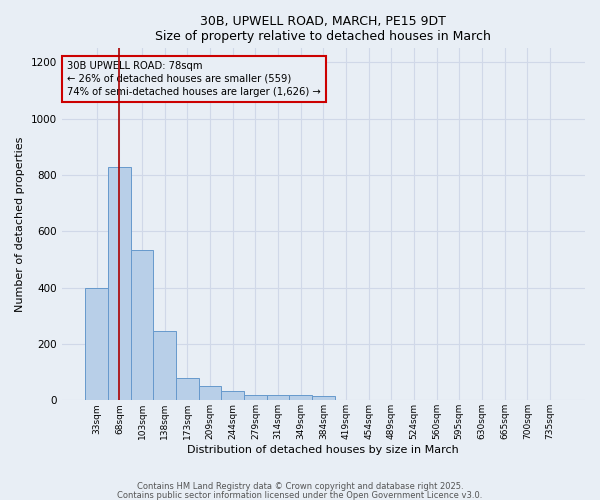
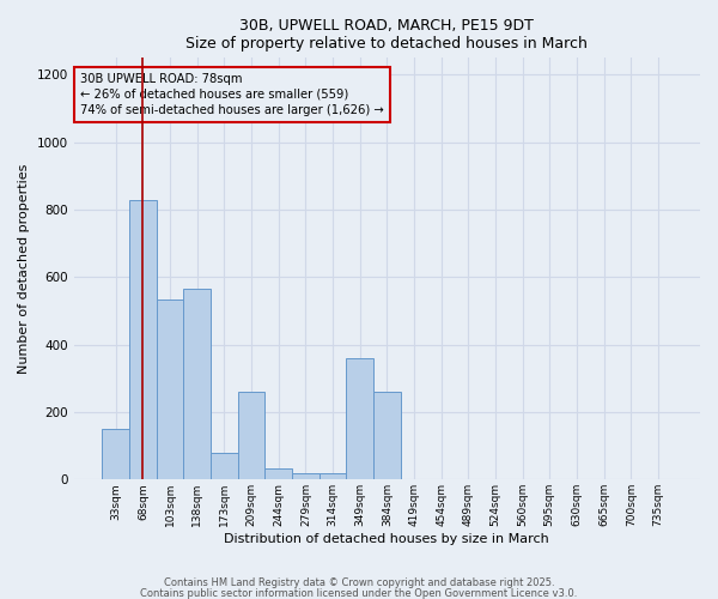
33sqm: 398 -> 150
138sqm: 245 -> 565
209sqm: 50 -> 260
349sqm: 20 -> 360
384sqm: 15 -> 260
